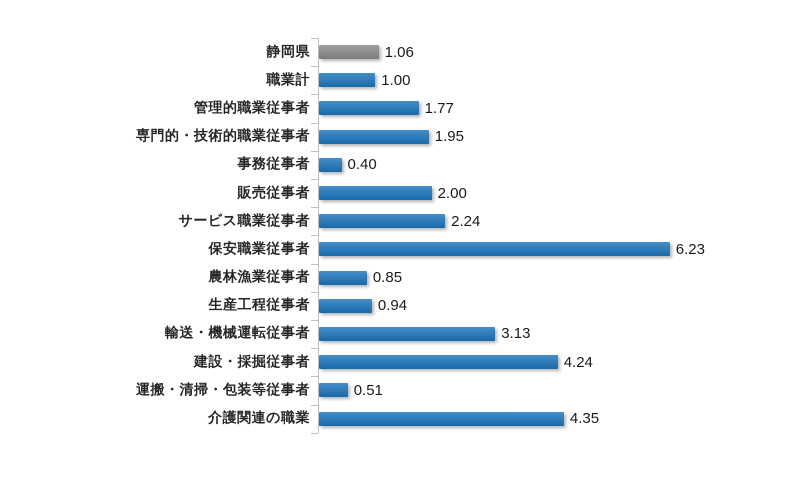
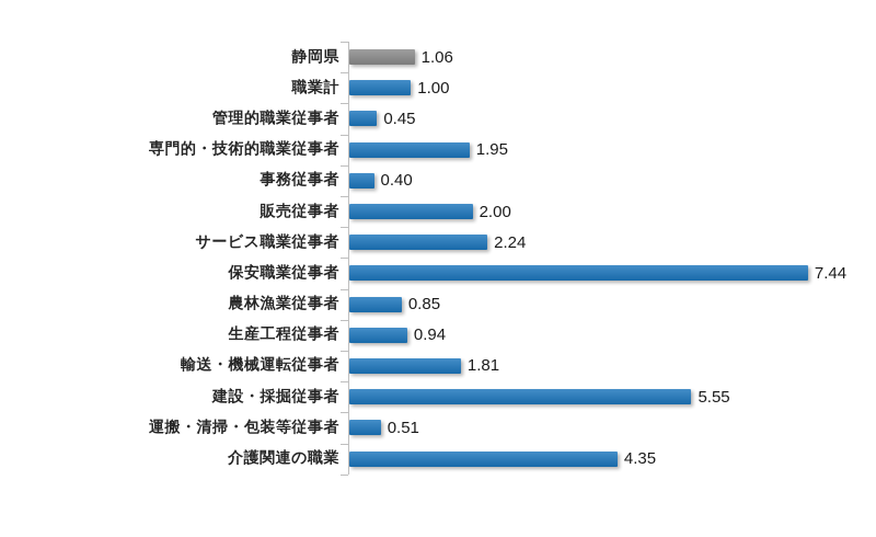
管理的職業従事者: 1.77 -> 0.45
保安職業従事者: 6.23 -> 7.44
輸送・機械運転従事者: 3.13 -> 1.81
建設・採掘従事者: 4.24 -> 5.55
